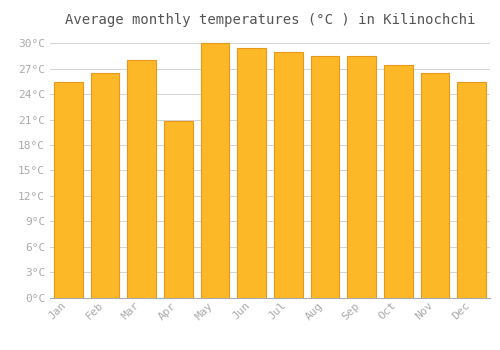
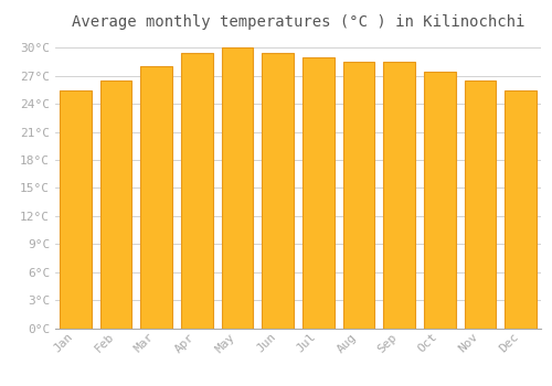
Apr: 20.8°C -> 29.5°C
